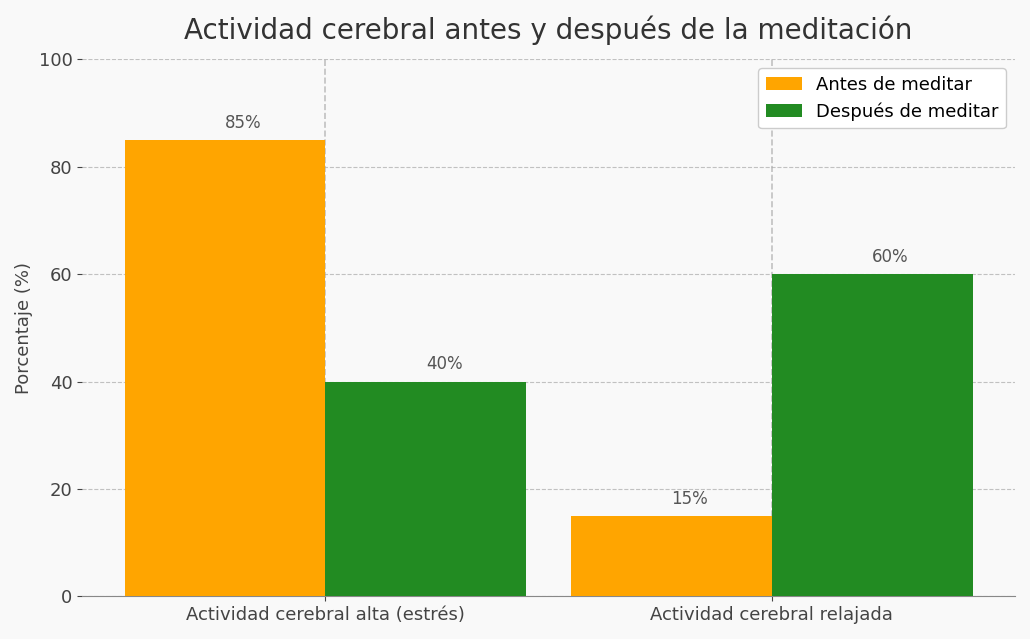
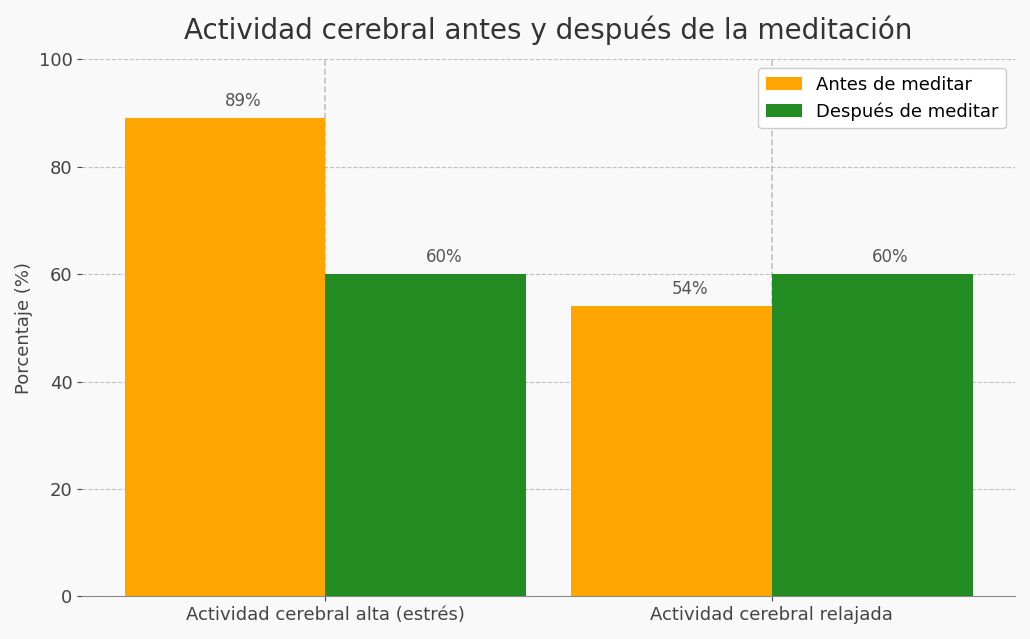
Antes de meditar/Actividad cerebral alta (estrés): 85% -> 89%
Después de meditar/Actividad cerebral alta (estrés): 40% -> 60%
Antes de meditar/Actividad cerebral relajada: 15% -> 54%
